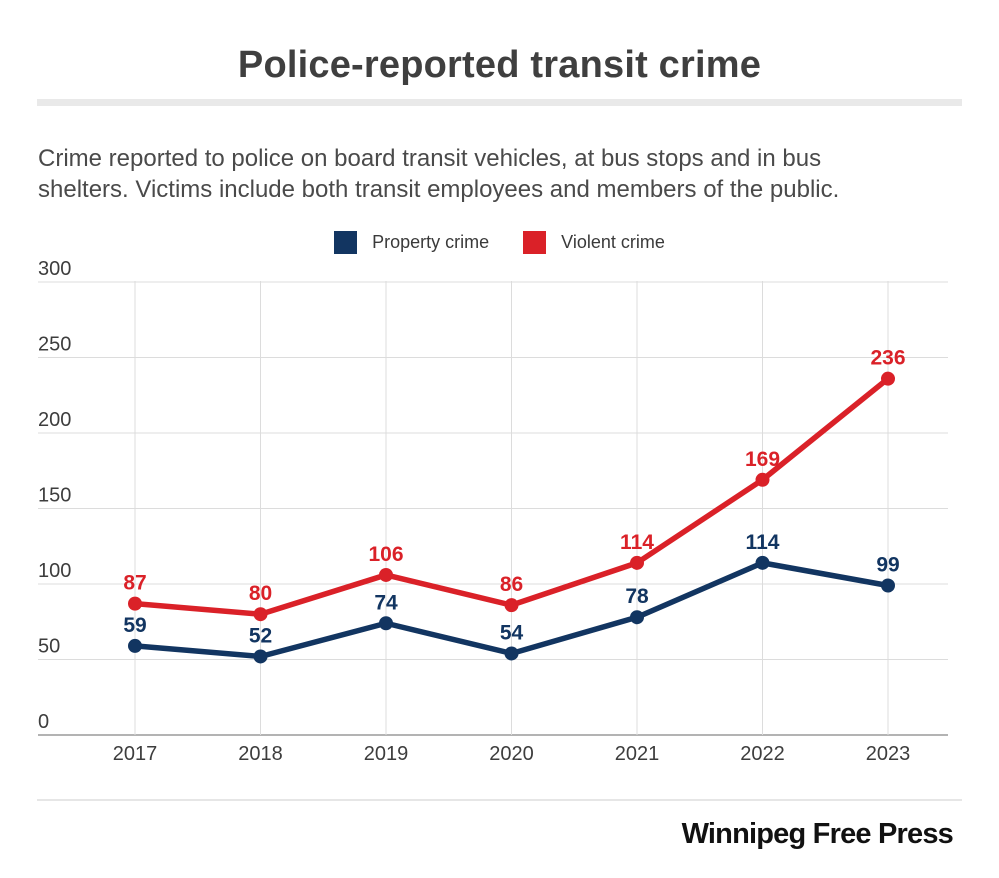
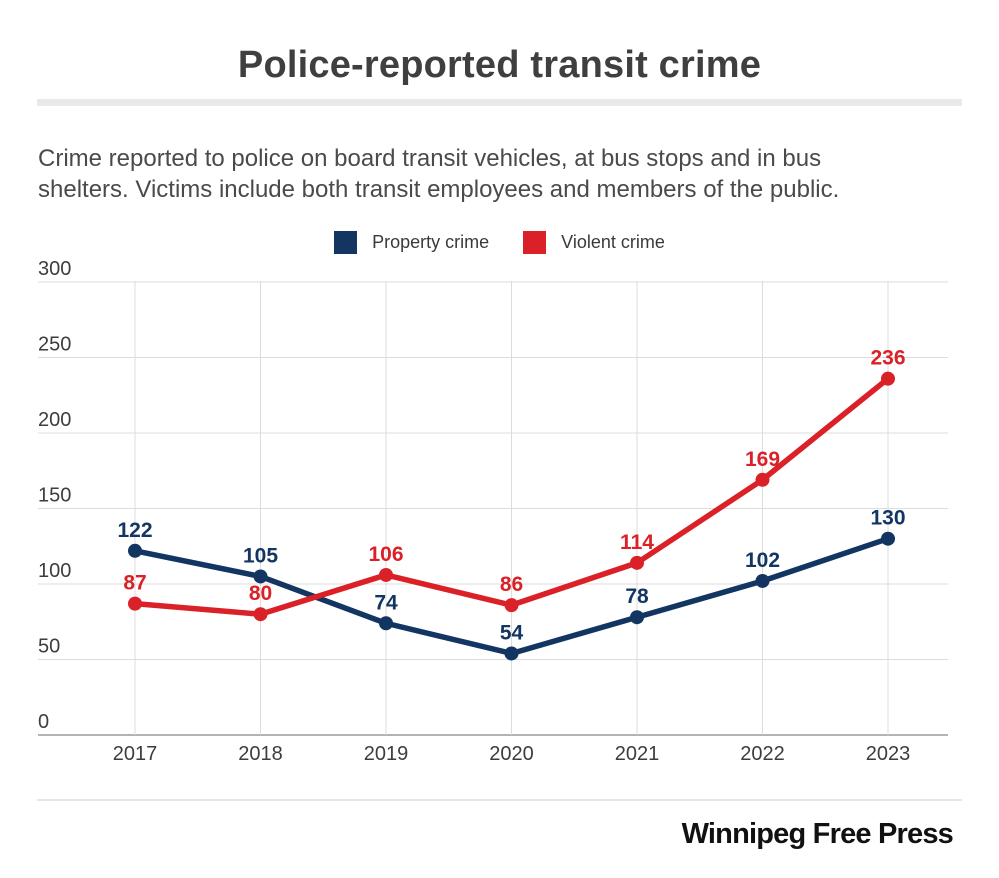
Property crime/2017: 59 -> 122
Property crime/2018: 52 -> 105
Property crime/2022: 114 -> 102
Property crime/2023: 99 -> 130
